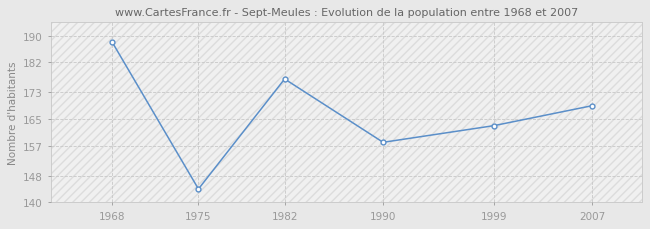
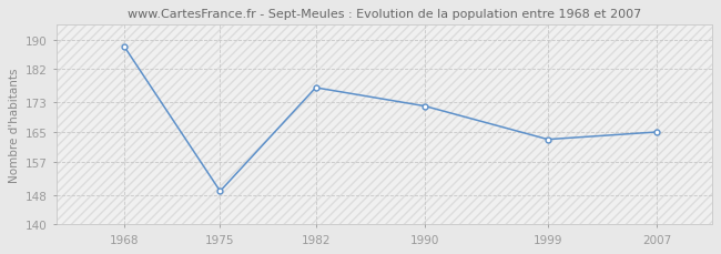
1975: 144 -> 149
1990: 158 -> 172
2007: 169 -> 165
